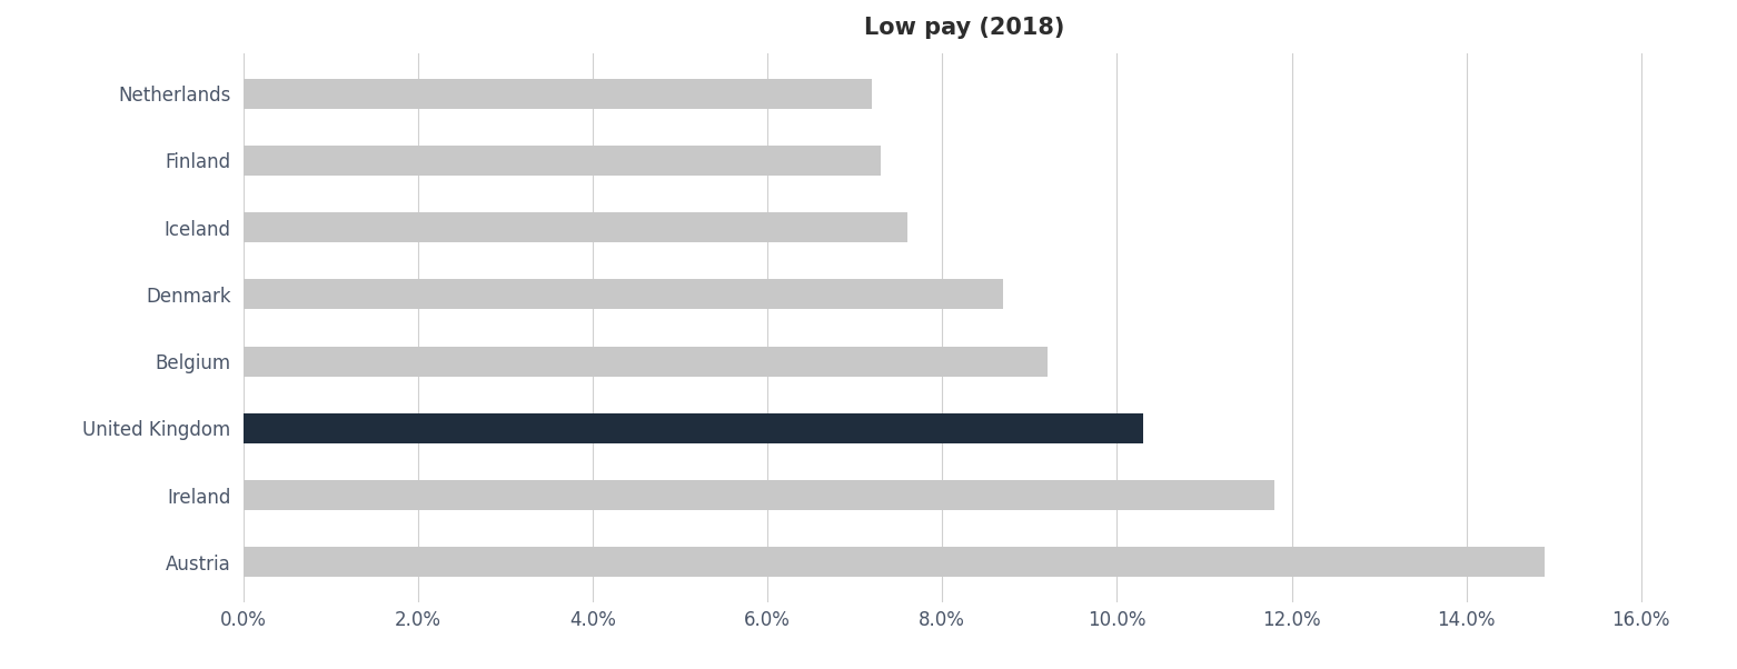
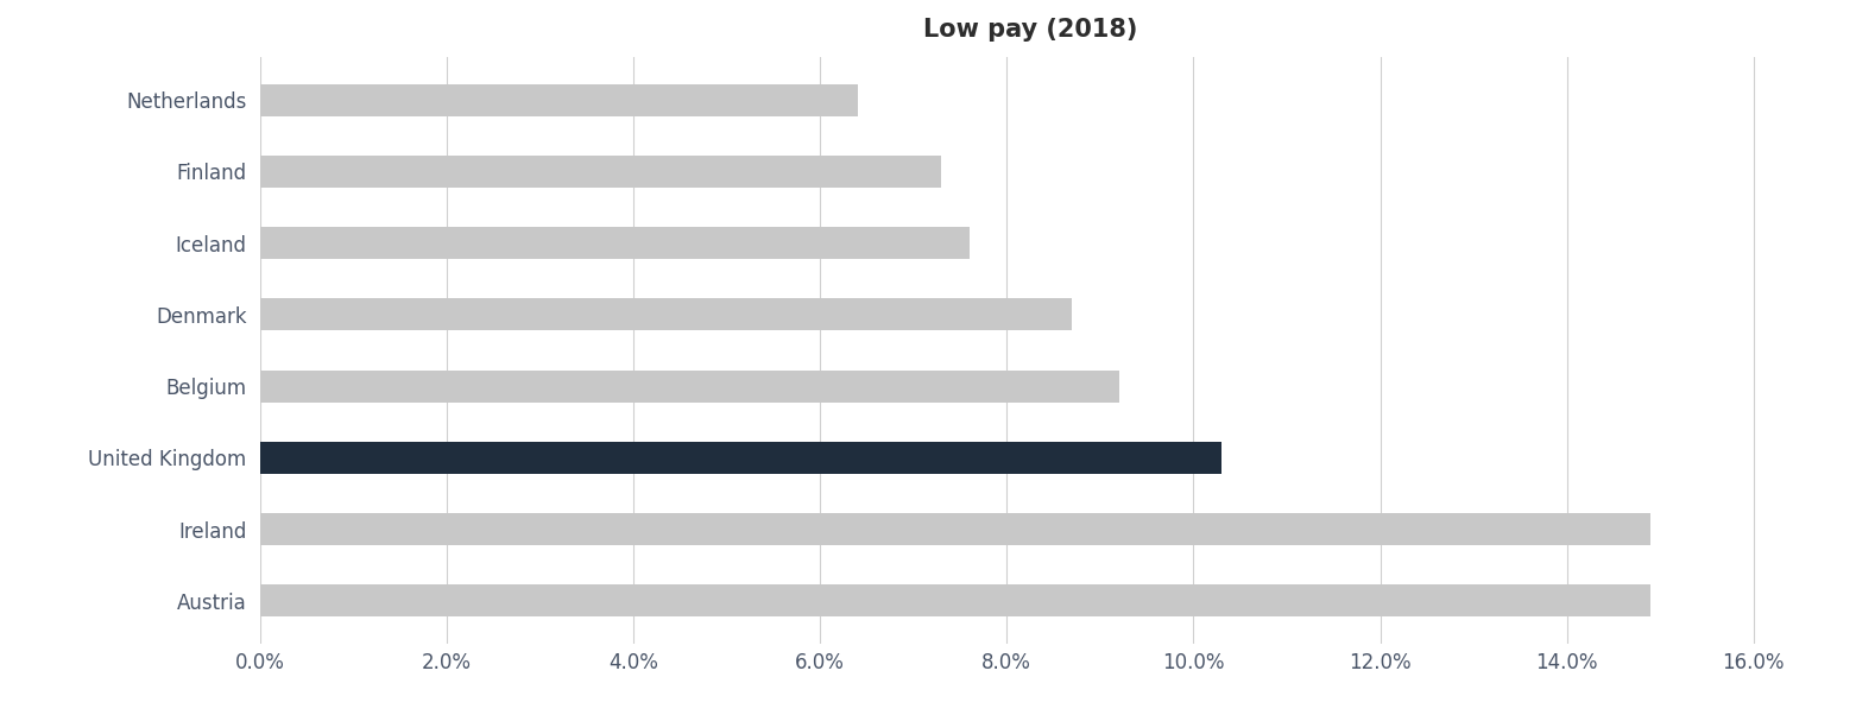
Netherlands: 7.2% -> 6.4%
Ireland: 11.8% -> 14.9%
